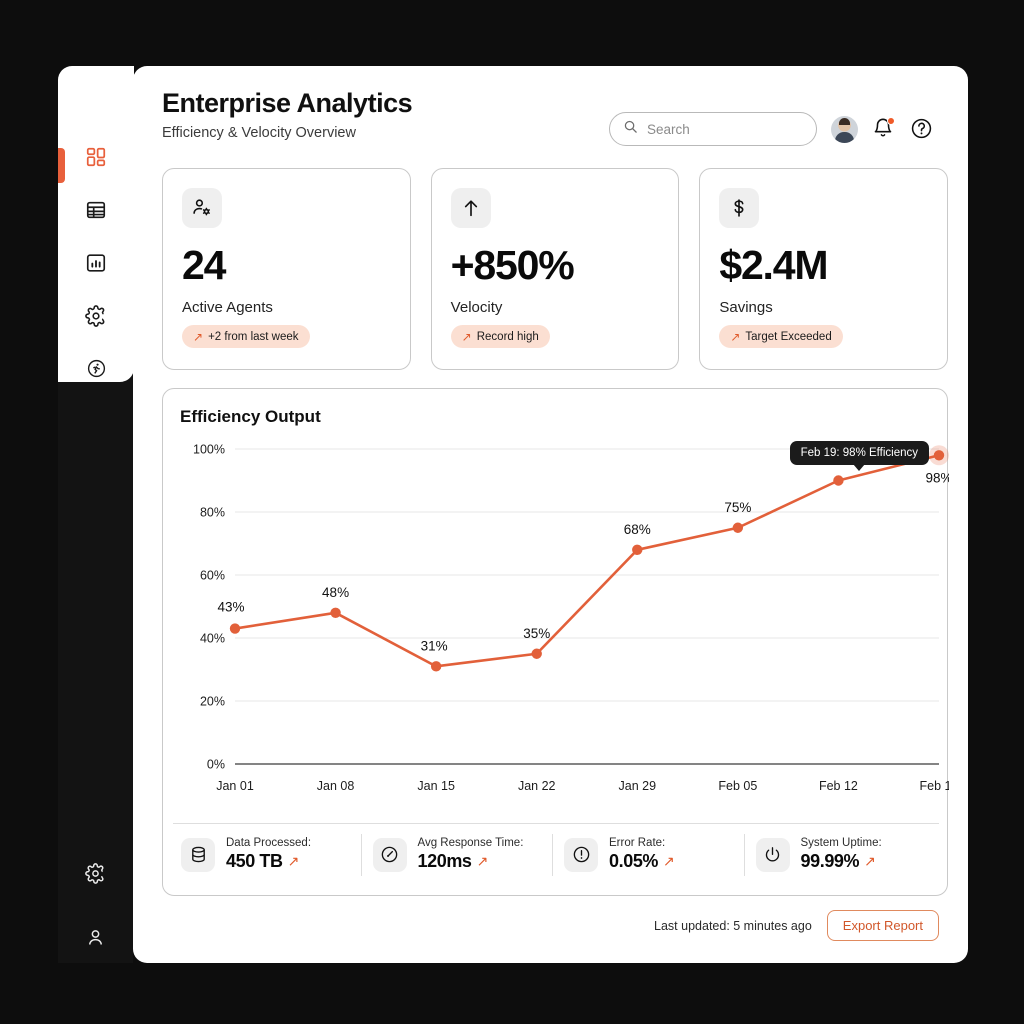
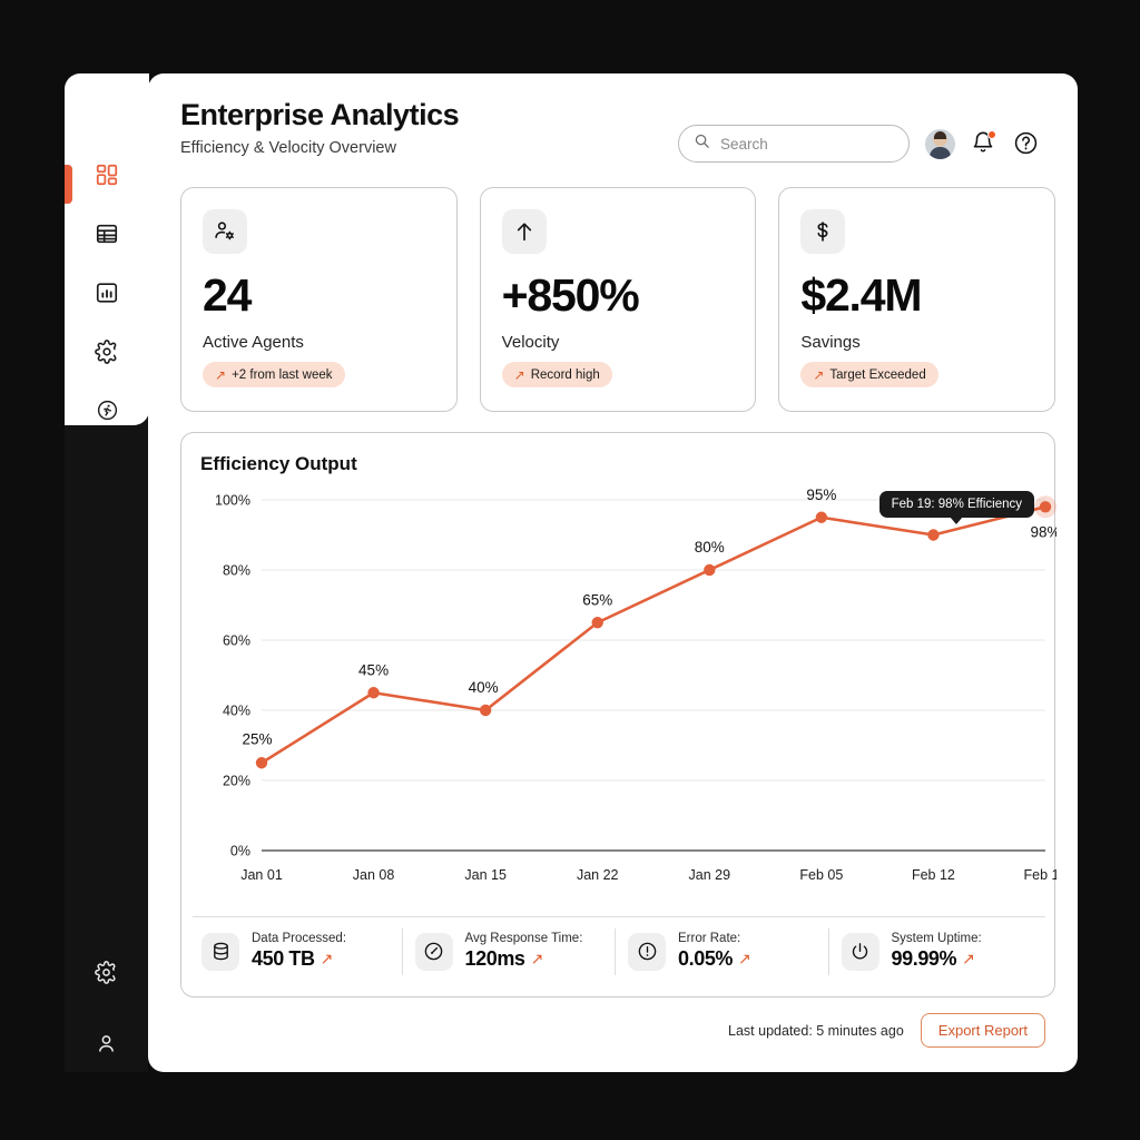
Jan 01: 43% -> 25%
Jan 08: 48% -> 45%
Jan 15: 31% -> 40%
Jan 22: 35% -> 65%
Jan 29: 68% -> 80%
Feb 05: 75% -> 95%
